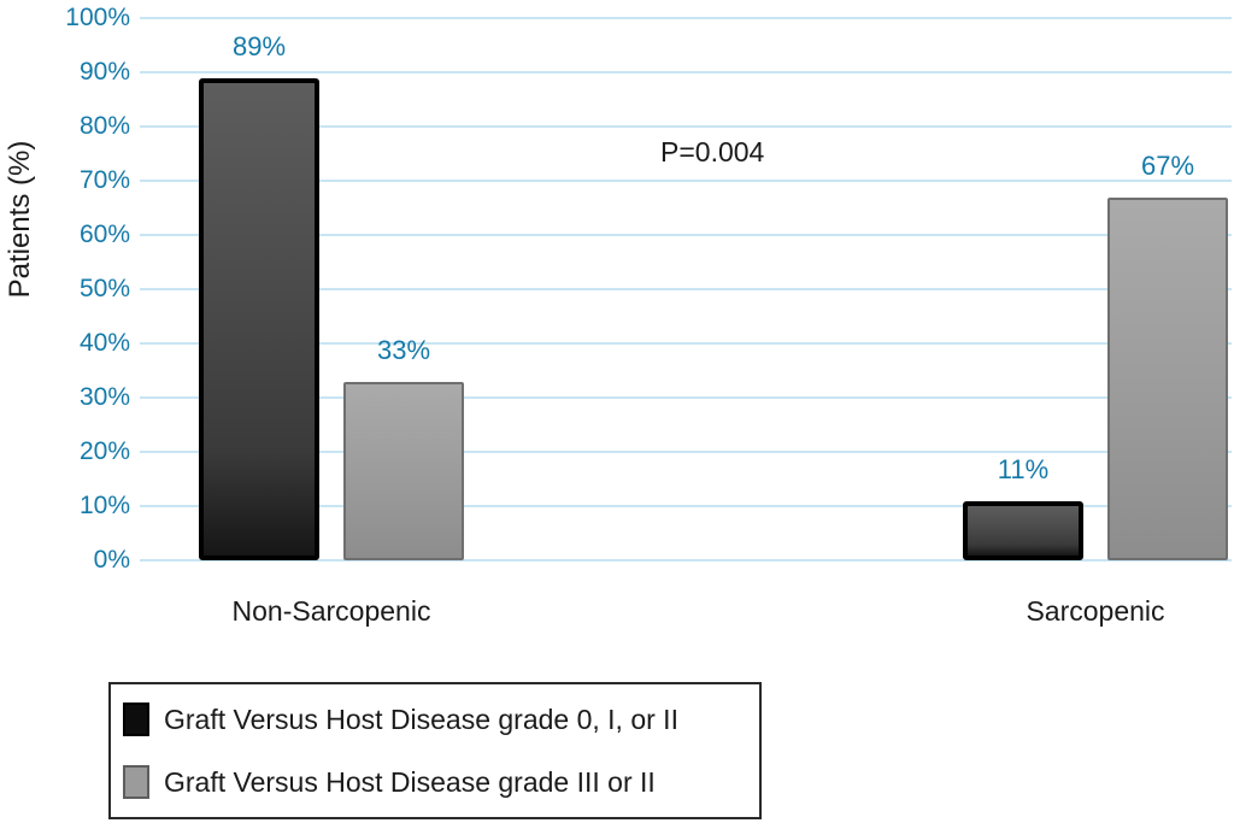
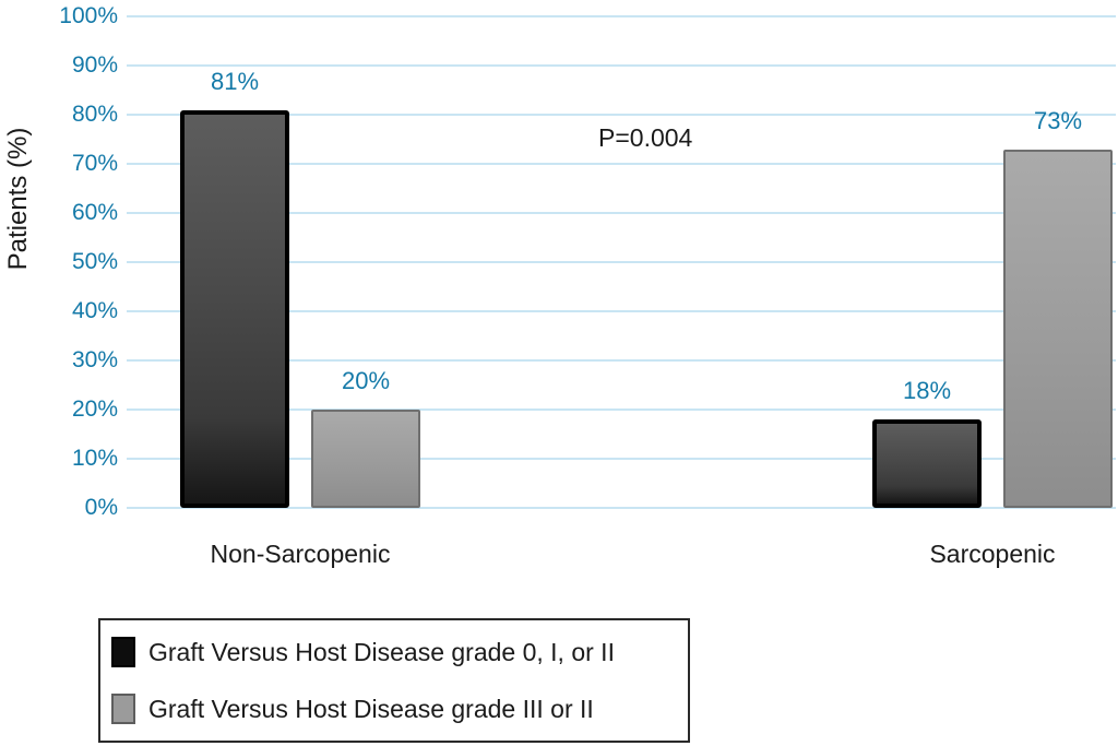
Graft Versus Host Disease grade 0, I, or II/Non-Sarcopenic: 89% -> 81%
Graft Versus Host Disease grade III or II/Non-Sarcopenic: 33% -> 20%
Graft Versus Host Disease grade 0, I, or II/Sarcopenic: 11% -> 18%
Graft Versus Host Disease grade III or II/Sarcopenic: 67% -> 73%
